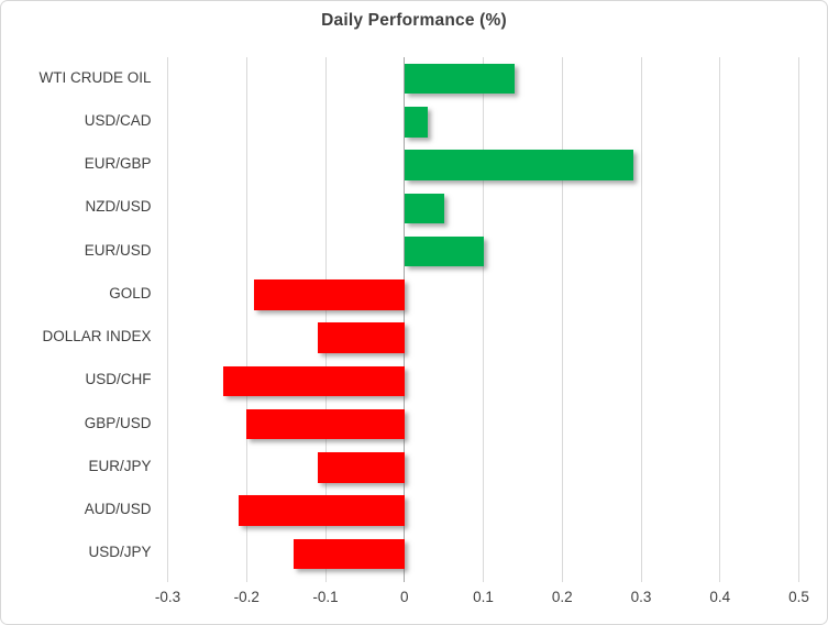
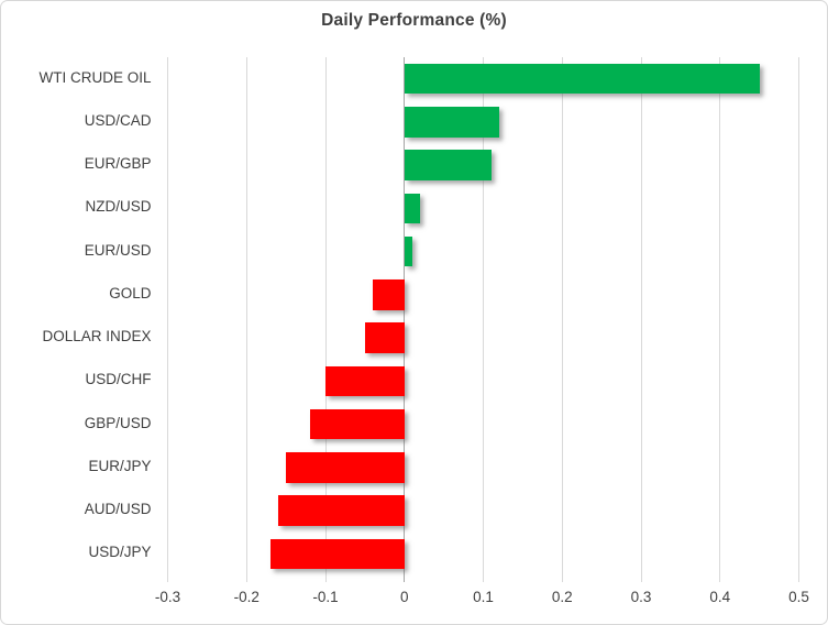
WTI CRUDE OIL: 0.14 -> 0.45
USD/CAD: 0.03 -> 0.12
EUR/GBP: 0.29 -> 0.11
NZD/USD: 0.05 -> 0.02
EUR/USD: 0.10 -> 0.01
GOLD: -0.19 -> -0.04
DOLLAR INDEX: -0.11 -> -0.05
USD/CHF: -0.23 -> -0.10
GBP/USD: -0.20 -> -0.12
EUR/JPY: -0.11 -> -0.15
AUD/USD: -0.21 -> -0.16
USD/JPY: -0.14 -> -0.17
